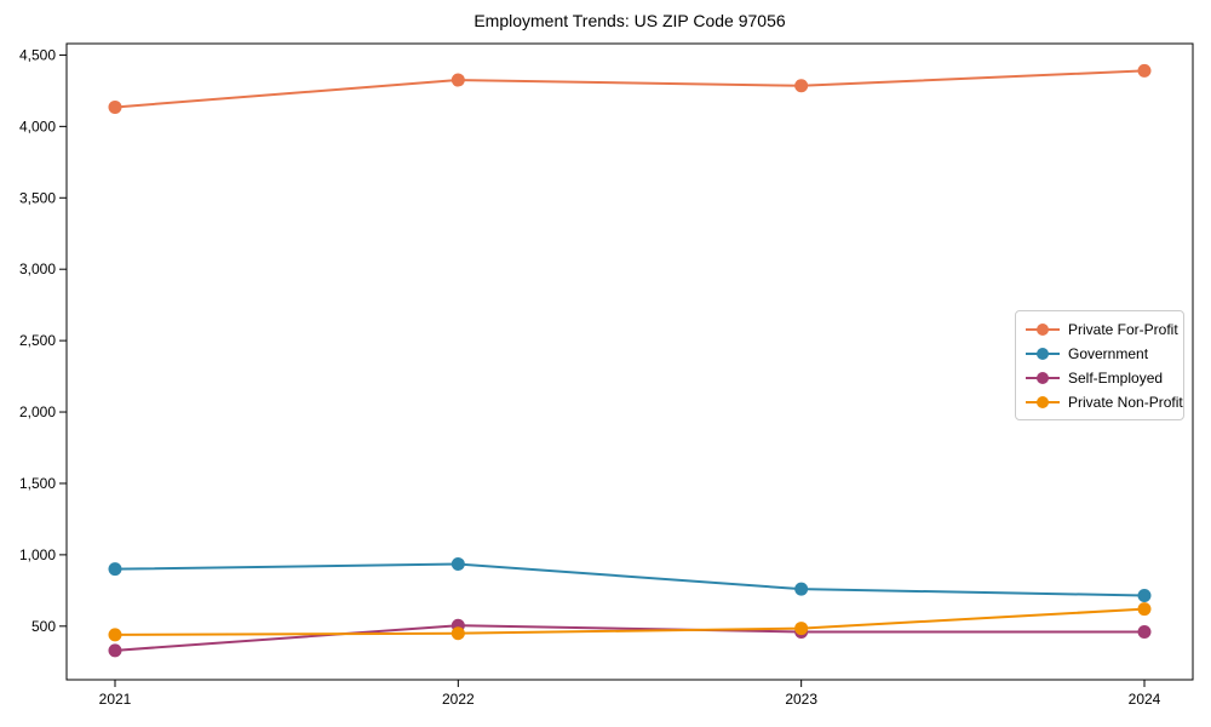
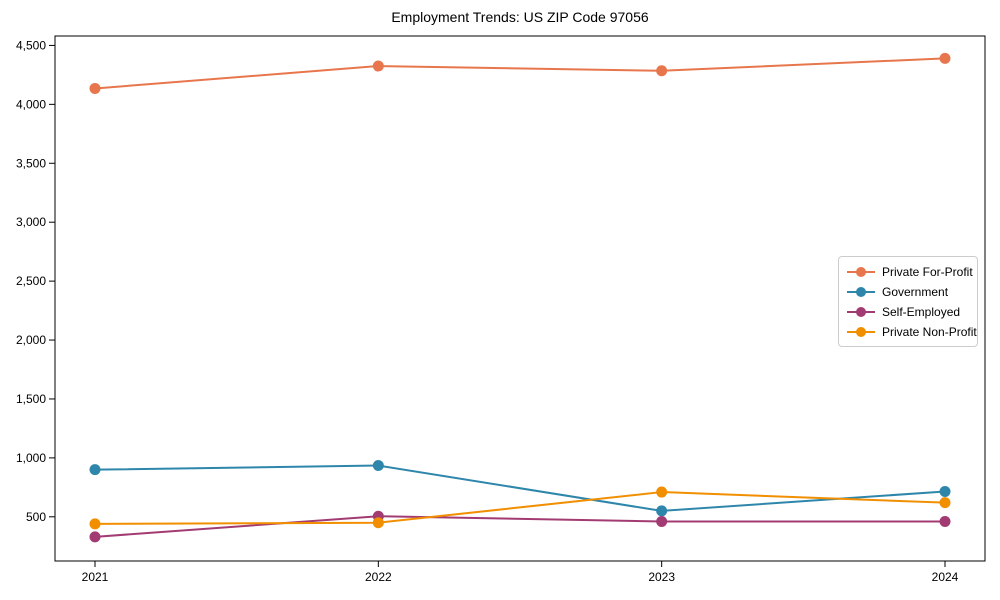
Government/2023: 760 -> 550
Private Non-Profit/2023: 480 -> 710
